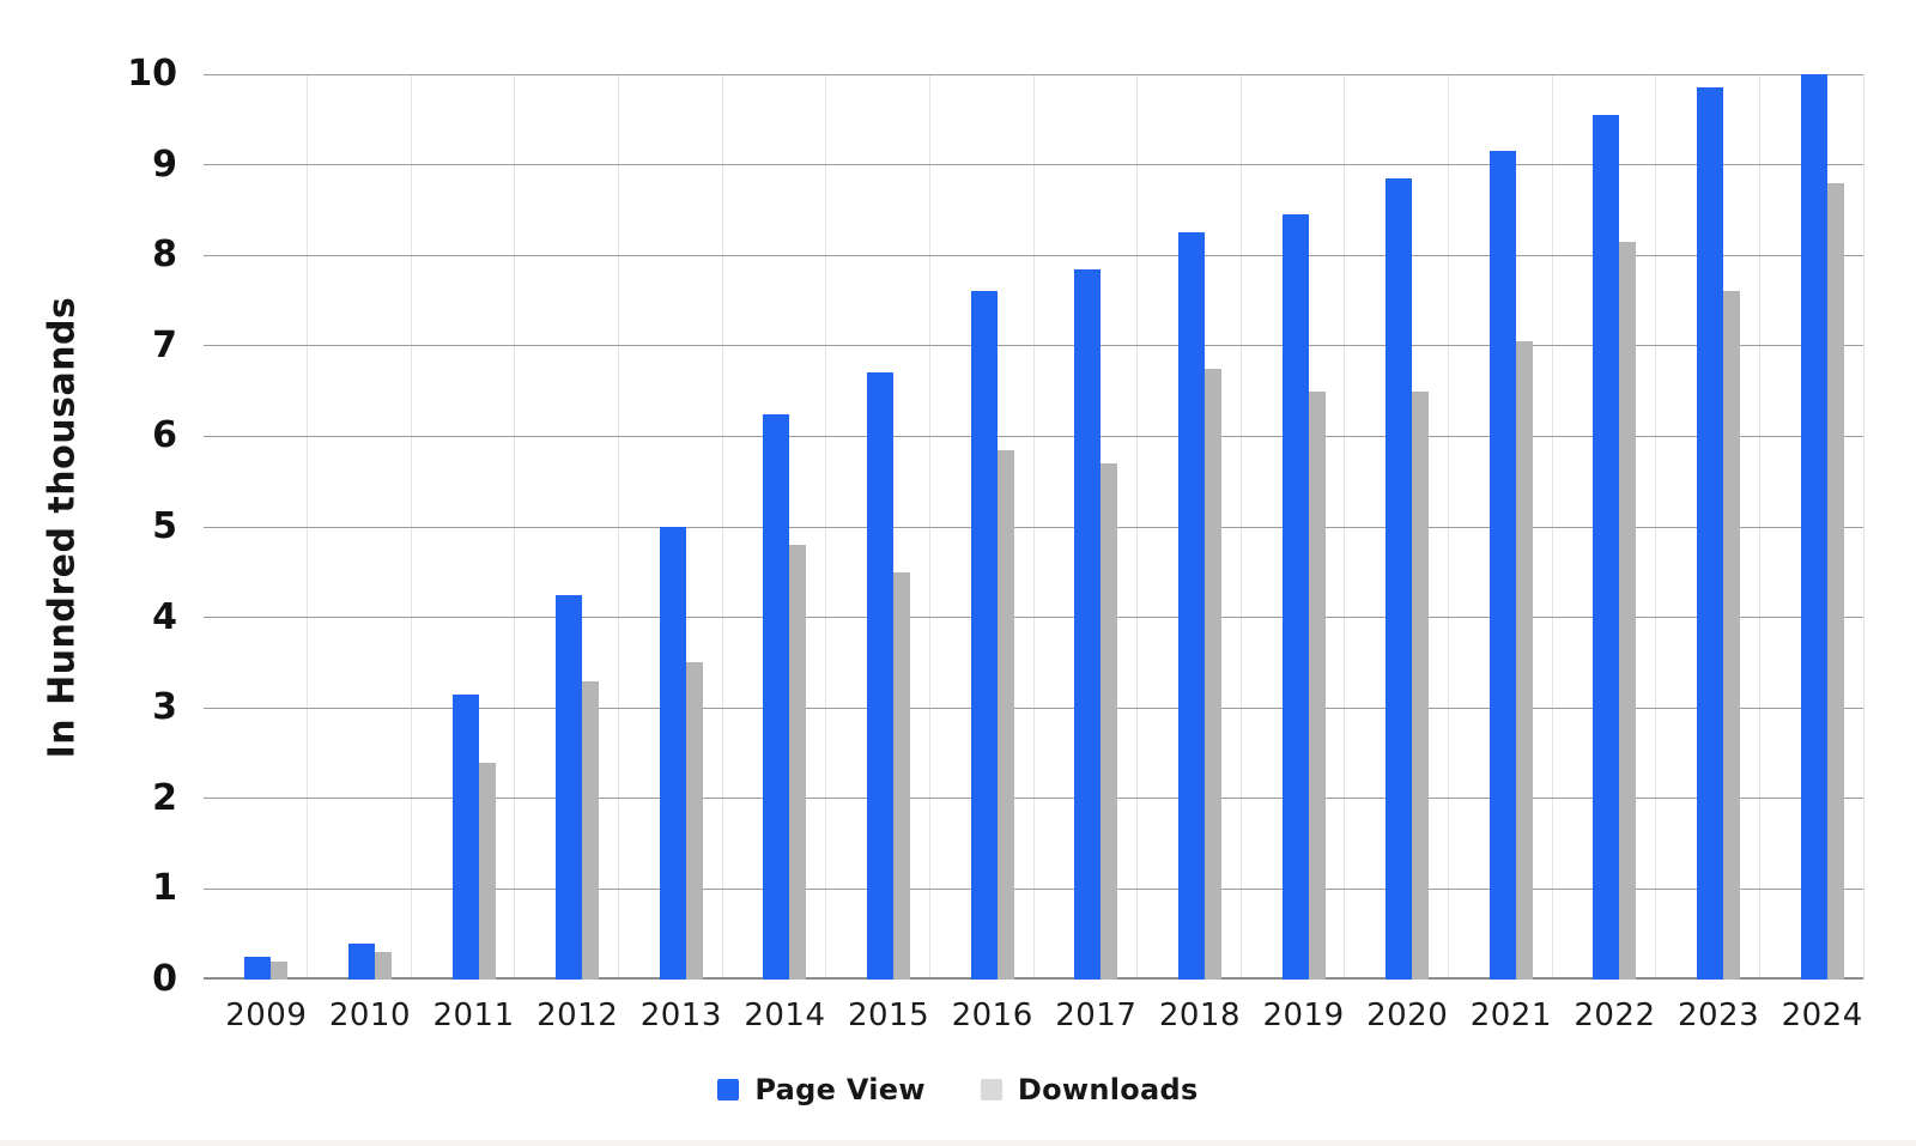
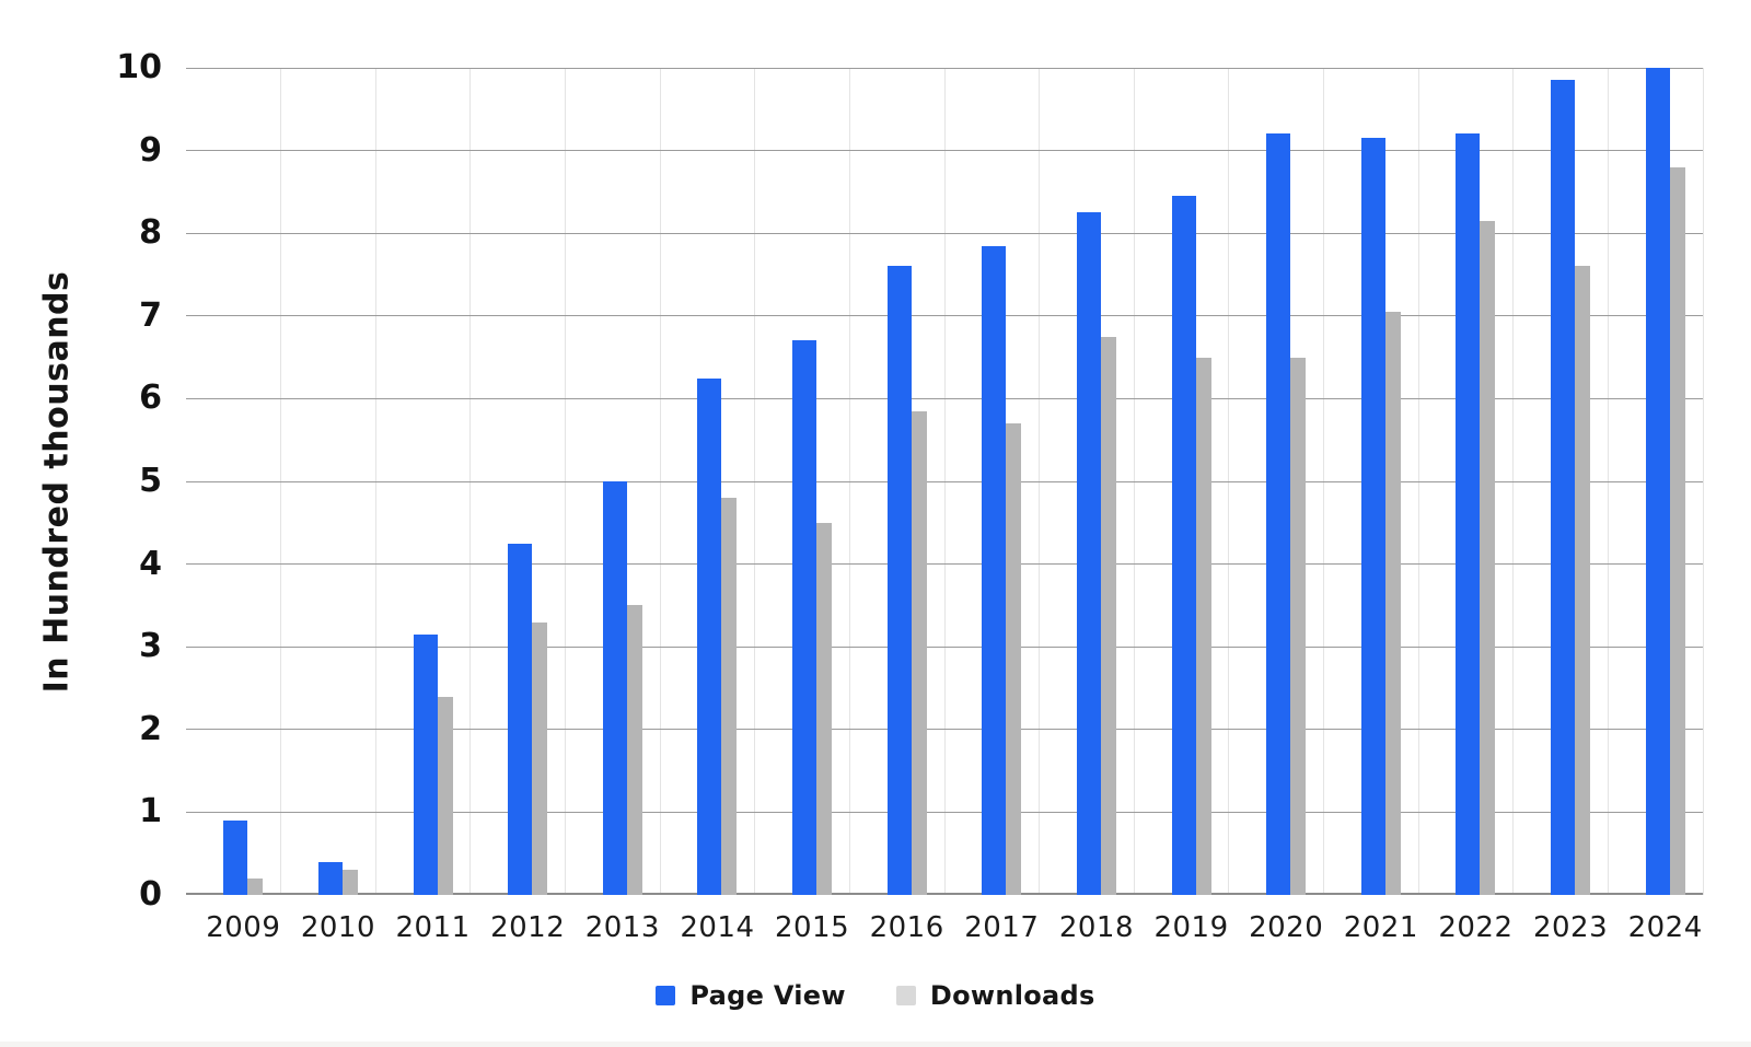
Page View/2009: 0.2 -> 0.9
Page View/2020: 8.8 -> 9.2
Page View/2022: 9.6 -> 9.2
